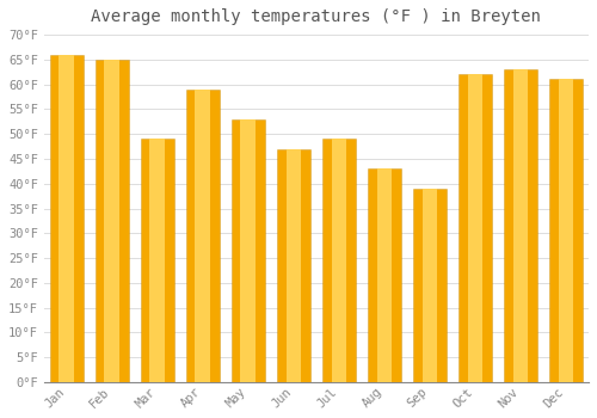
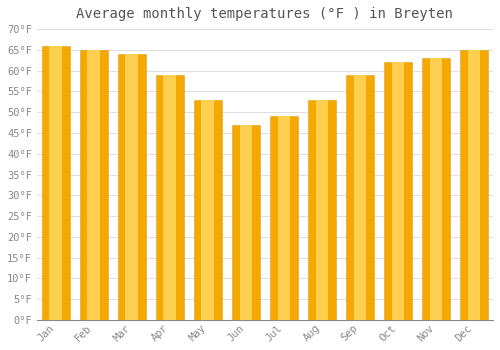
Mar: 49°F -> 64°F
Aug: 43°F -> 53°F
Sep: 39°F -> 59°F
Dec: 61°F -> 65°F
